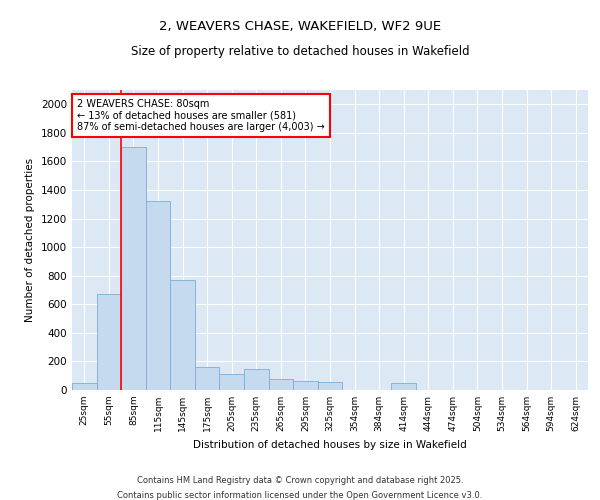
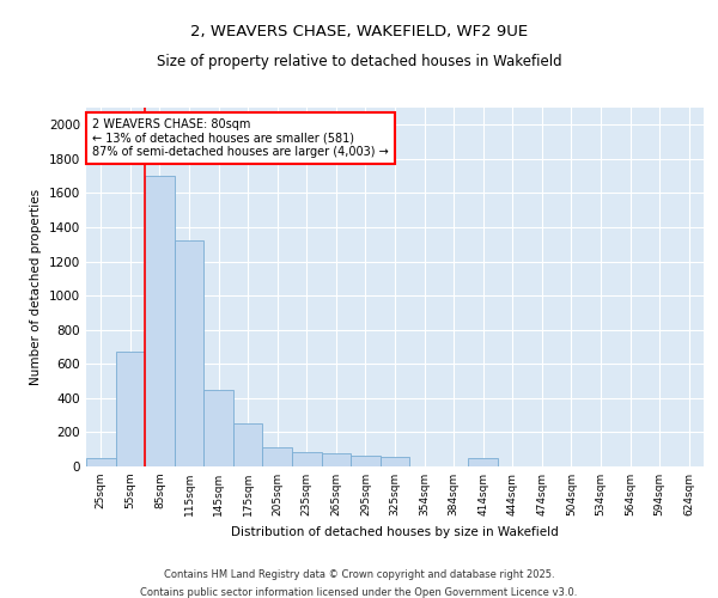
145sqm: 770 -> 450
175sqm: 160 -> 250
235sqm: 150 -> 80
